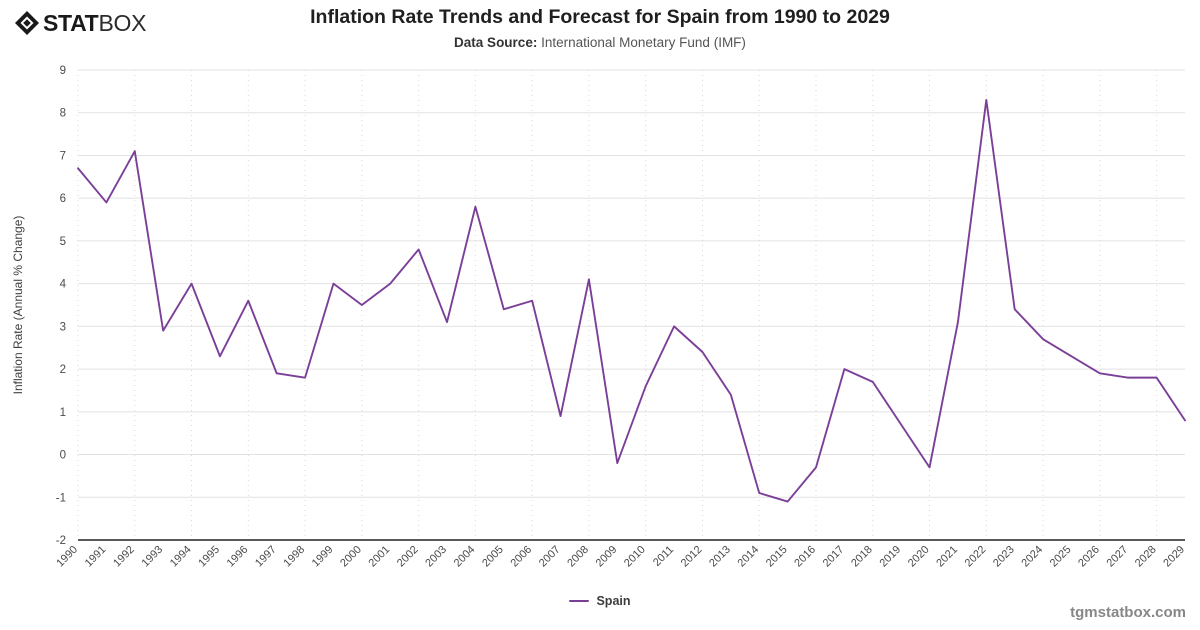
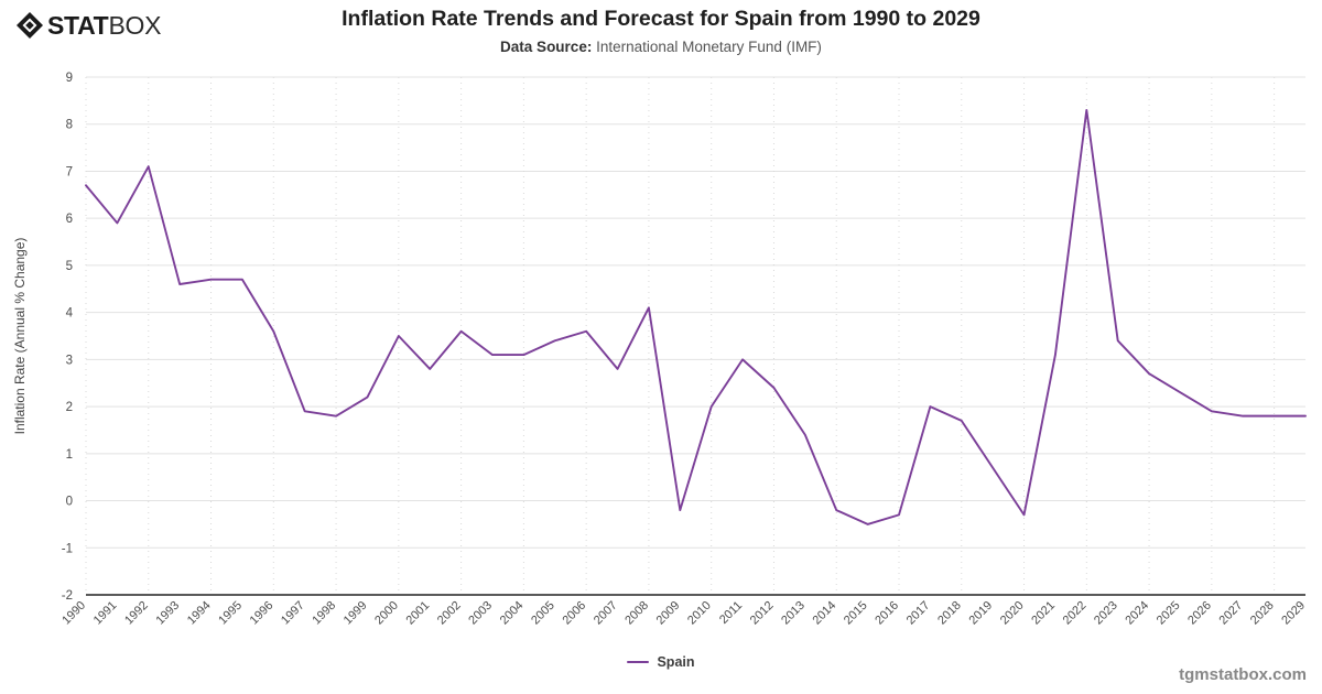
1993: 2.9 -> 4.6
1994: 4.0 -> 4.7
1995: 2.3 -> 4.7
1999: 4.0 -> 2.2
2001: 4.0 -> 2.8
2002: 4.8 -> 3.6
2004: 5.8 -> 3.1
2007: 0.9 -> 2.8
2010: 1.6 -> 2.0
2014: -0.9 -> -0.2
2015: -1.1 -> -0.5
2029: 0.8 -> 1.8
